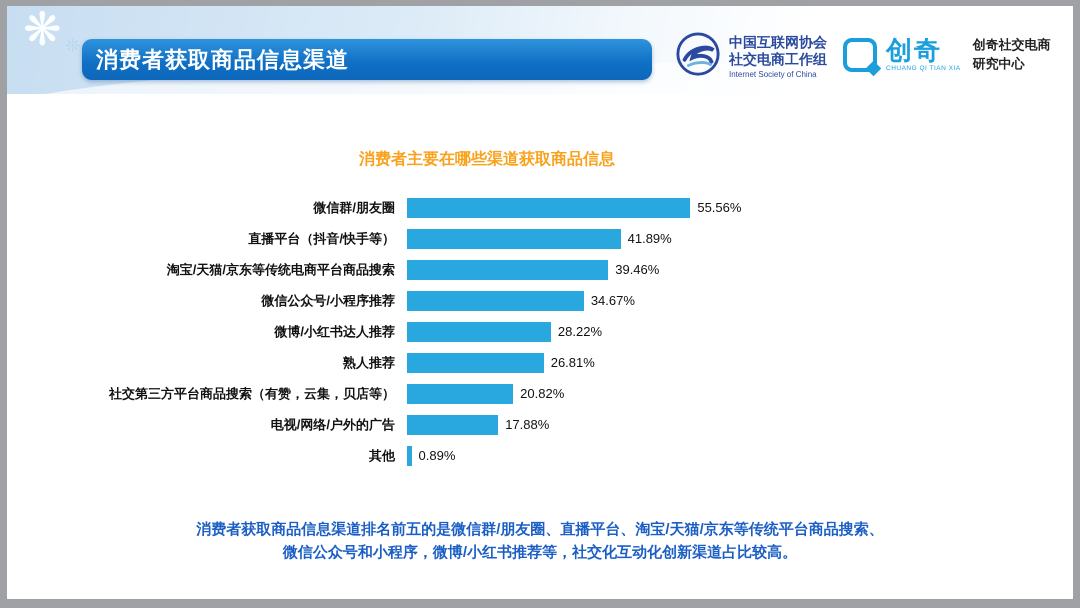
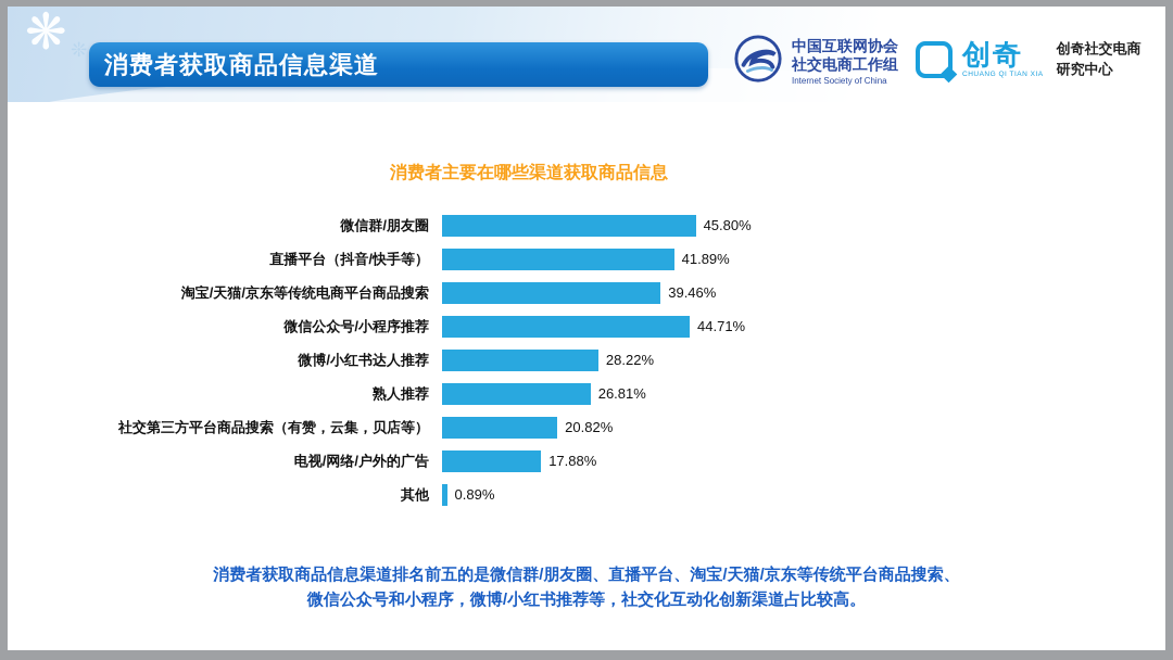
微信群/朋友圈: 55.56% -> 45.80%
微信公众号/小程序推荐: 34.67% -> 44.71%
